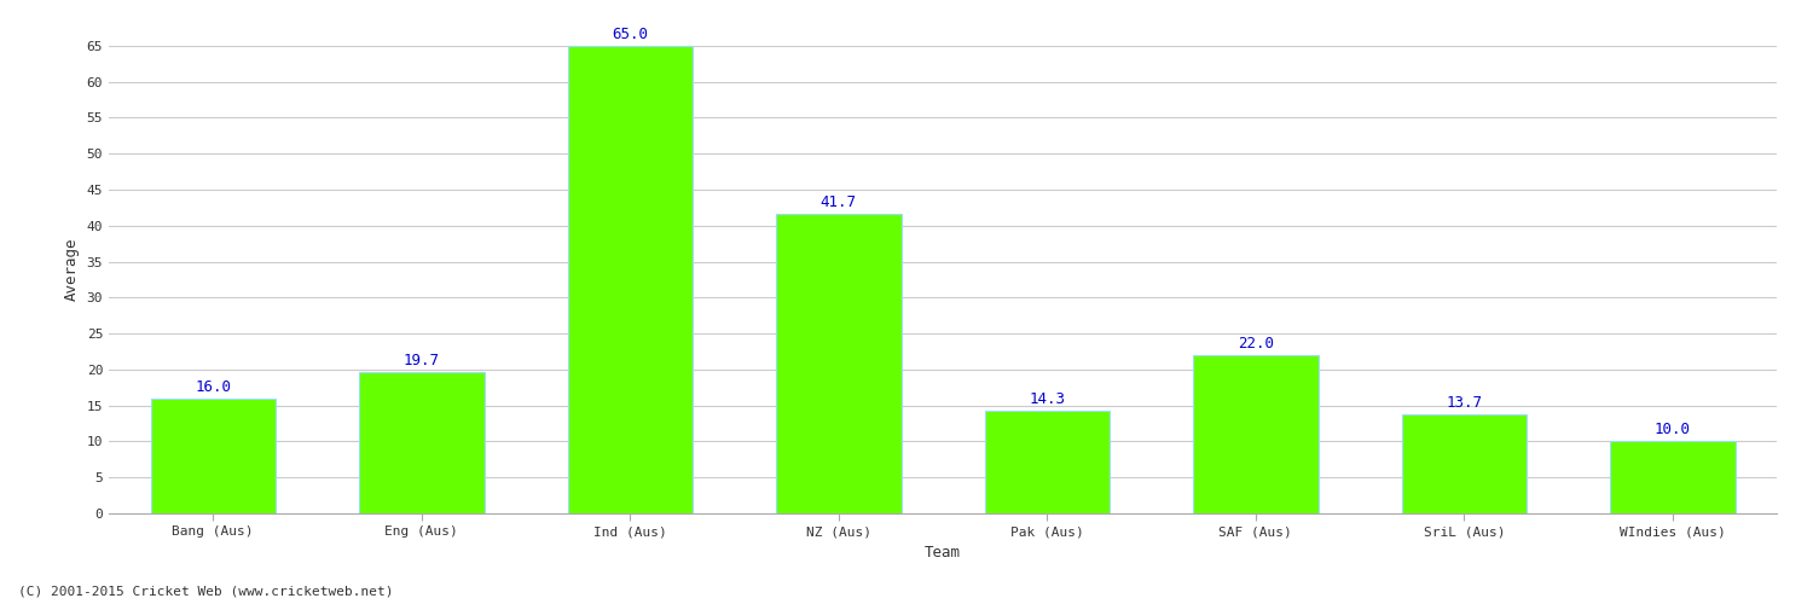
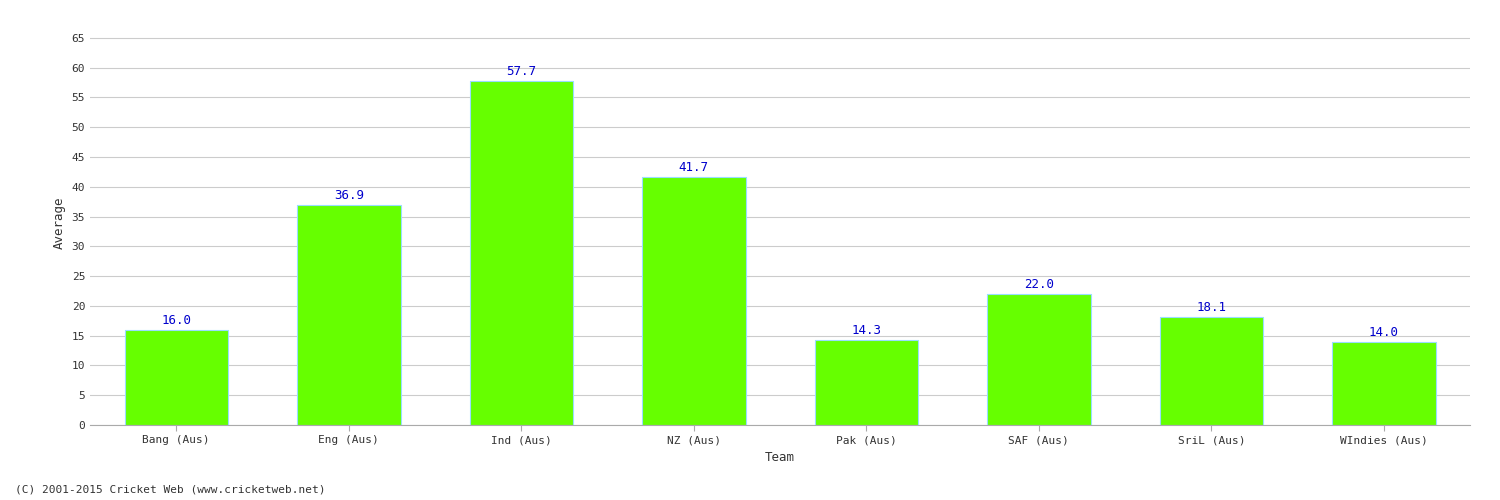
Eng (Aus): 19.7 -> 36.9
Ind (Aus): 65.0 -> 57.7
SriL (Aus): 13.7 -> 18.1
WIndies (Aus): 10.0 -> 14.0
